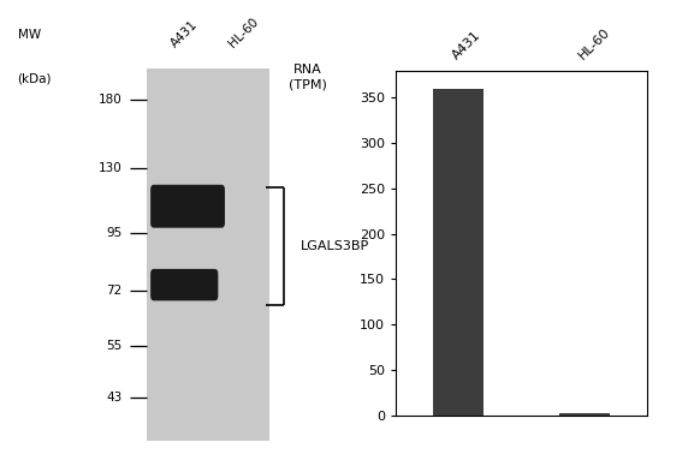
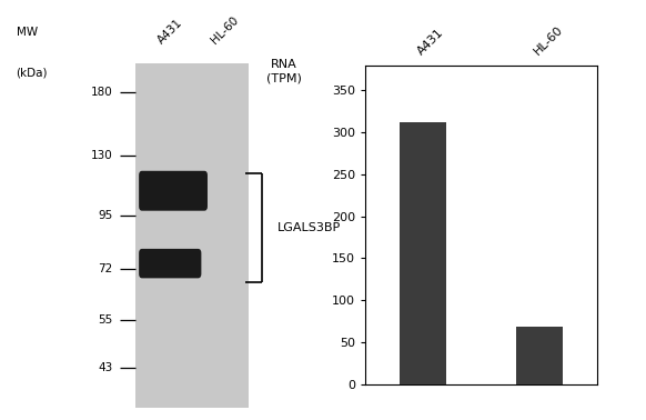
A431: 360 -> 312
HL-60: 3 -> 68
